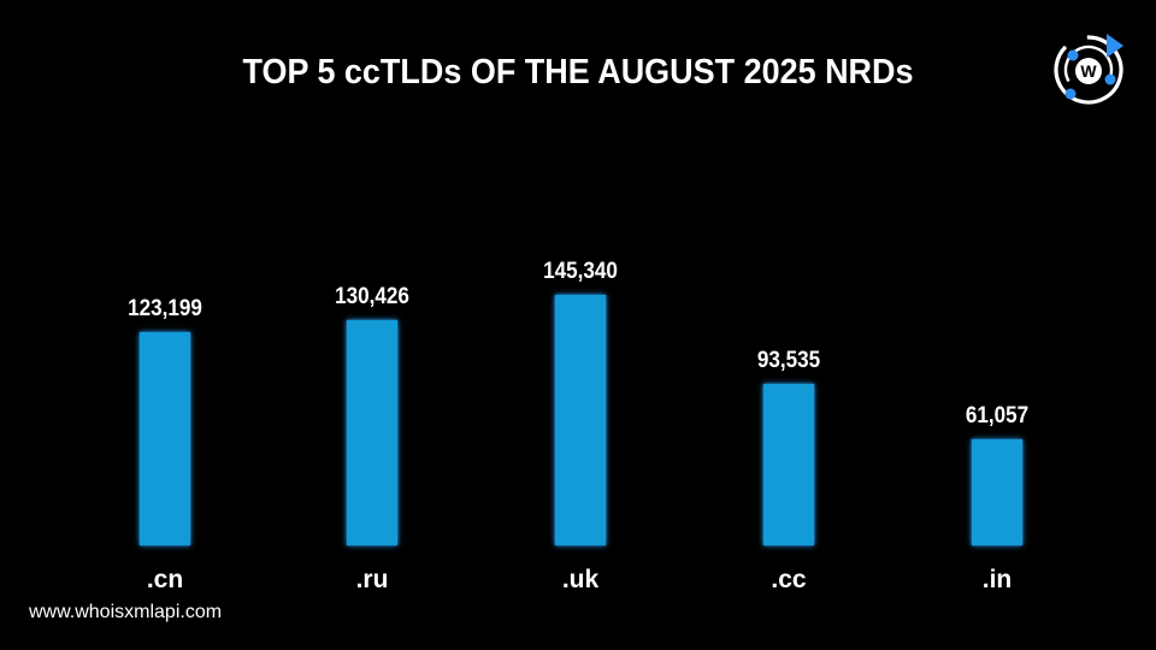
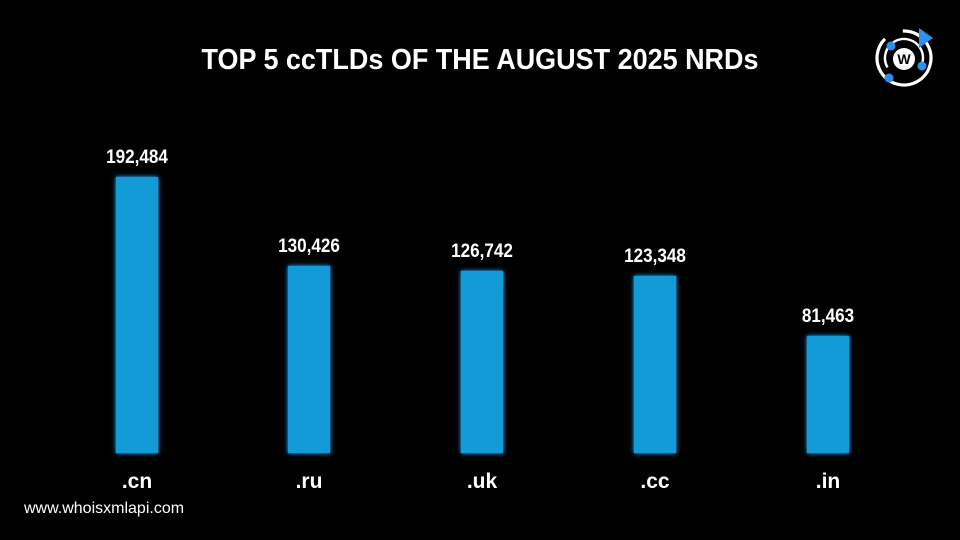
.cn: 123,199 -> 192,484
.uk: 145,340 -> 126,742
.cc: 93,535 -> 123,348
.in: 61,057 -> 81,463
